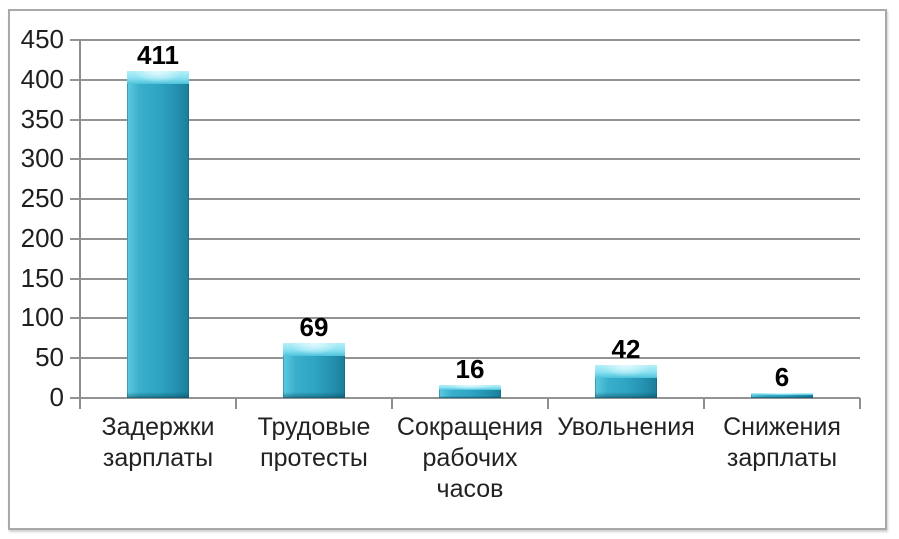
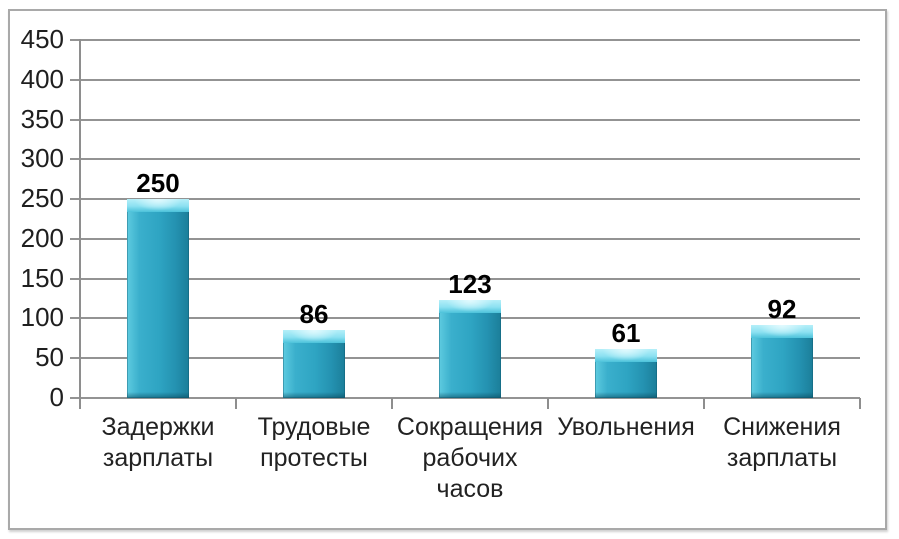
Задержки зарплаты: 411 -> 250
Трудовые протесты: 69 -> 86
Сокращения рабочих часов: 16 -> 123
Увольнения: 42 -> 61
Снижения зарплаты: 6 -> 92
